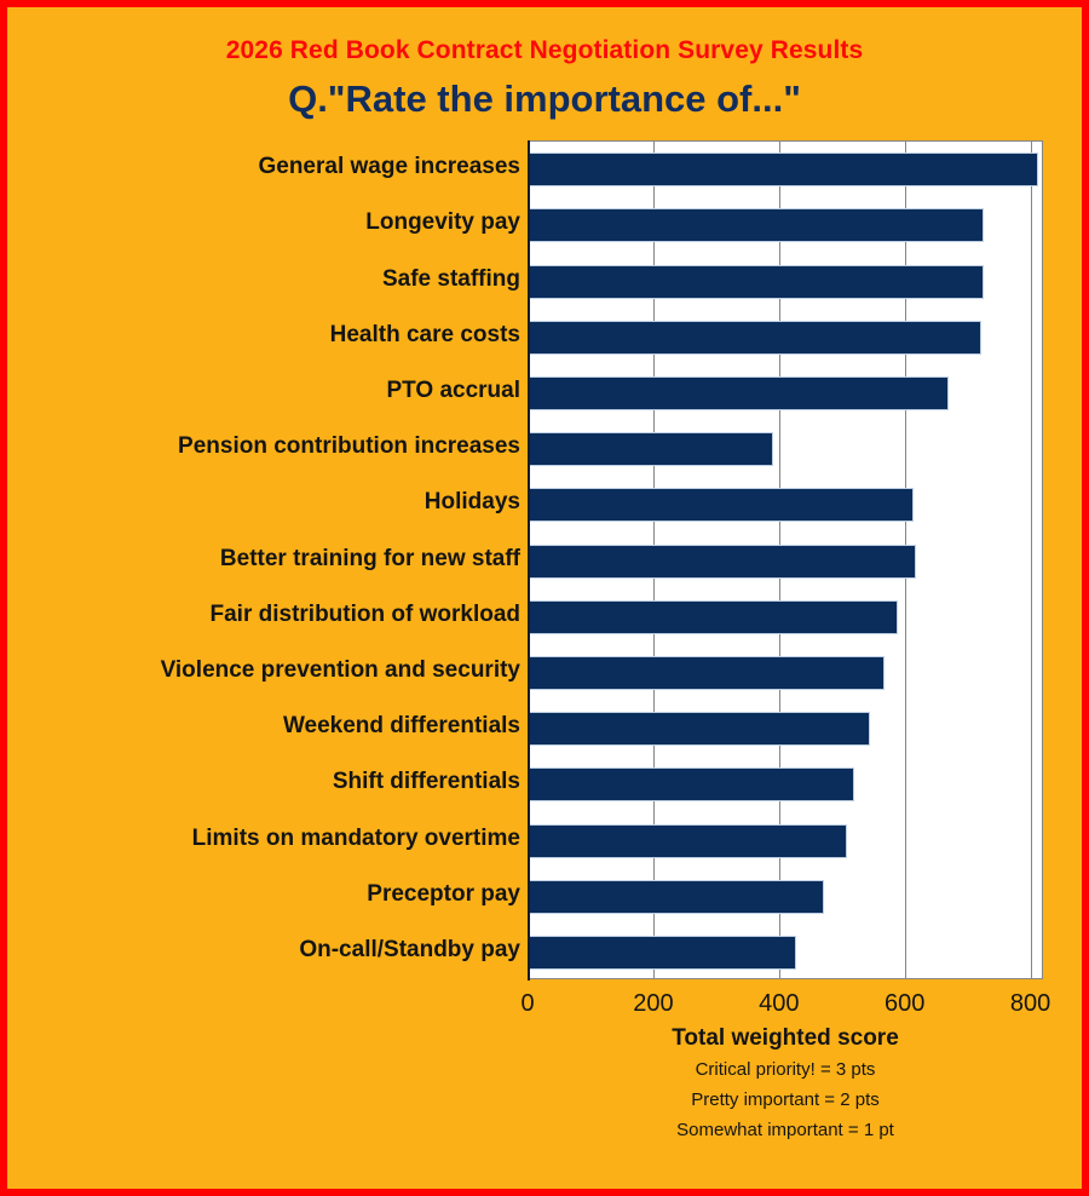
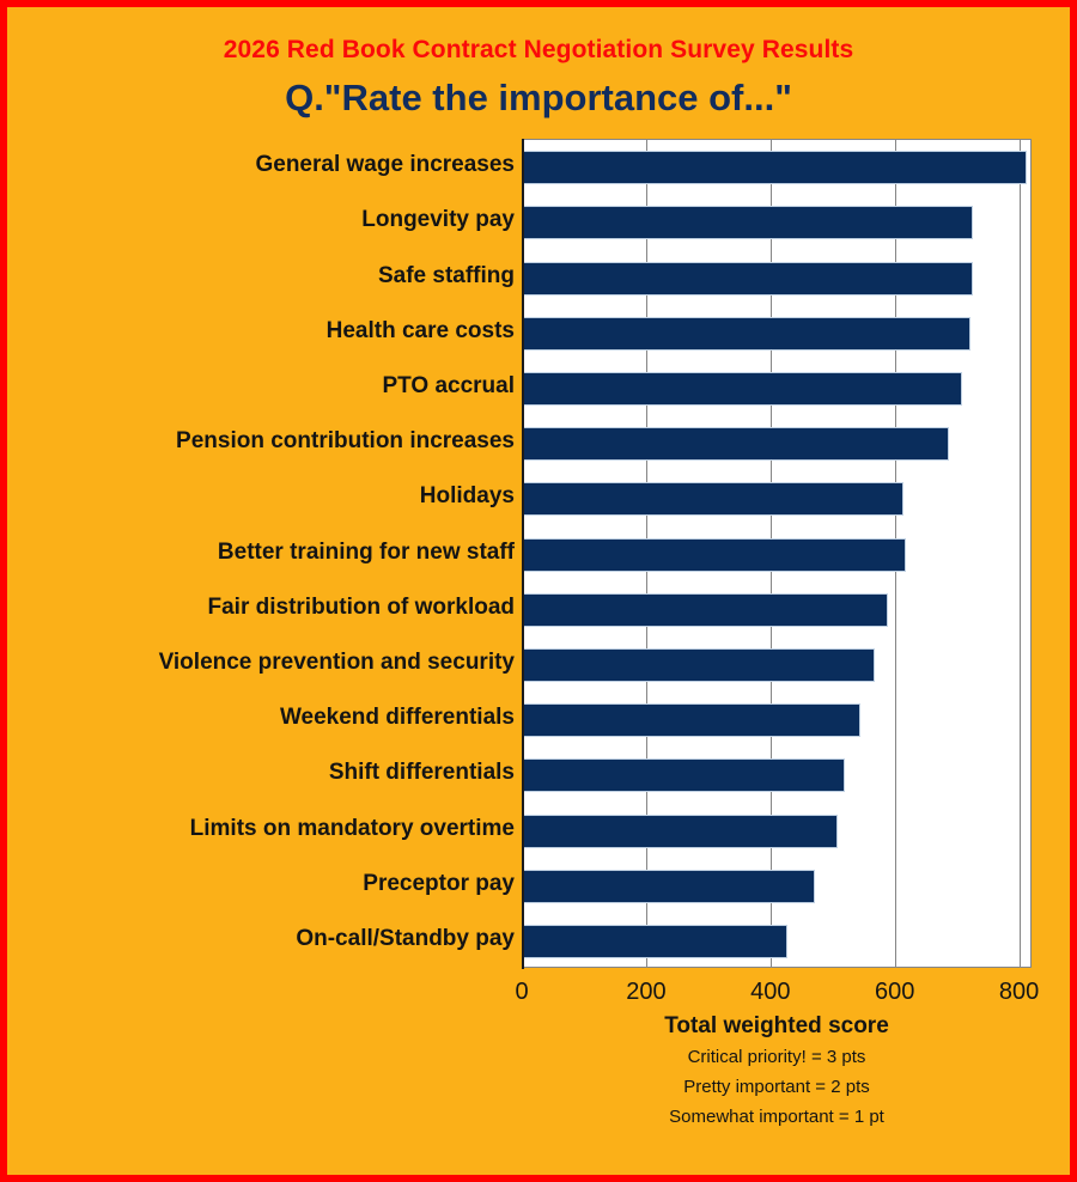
PTO accrual: 670 -> 710
Pension contribution increases: 390 -> 690
